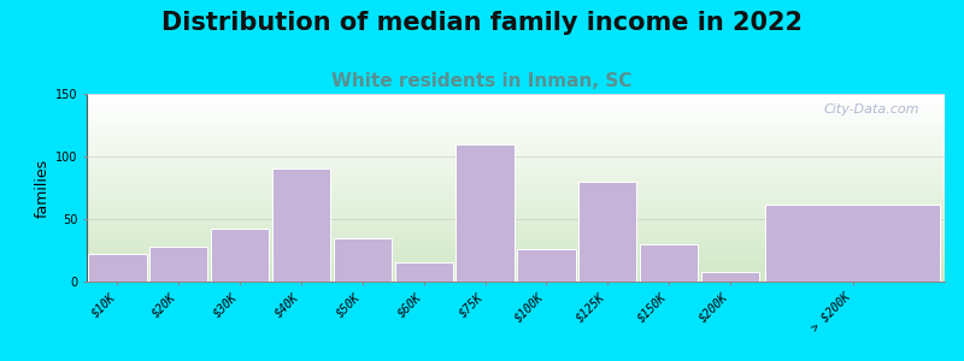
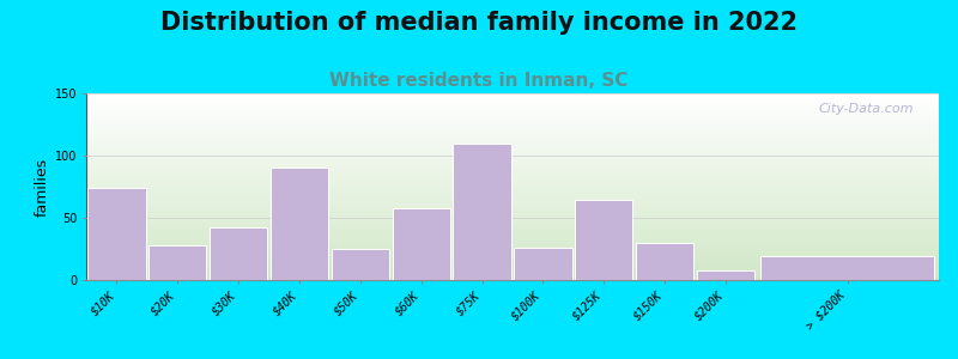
$10K: 22 -> 74
$50K: 35 -> 25
$60K: 15 -> 58
$125K: 80 -> 64
> $200K: 62 -> 19
